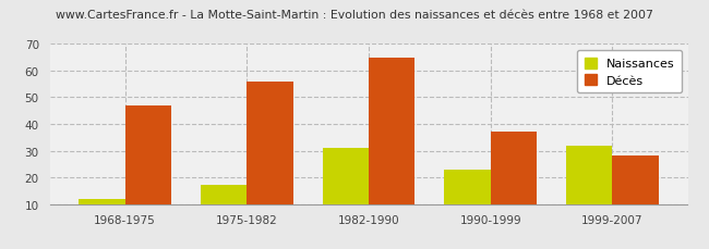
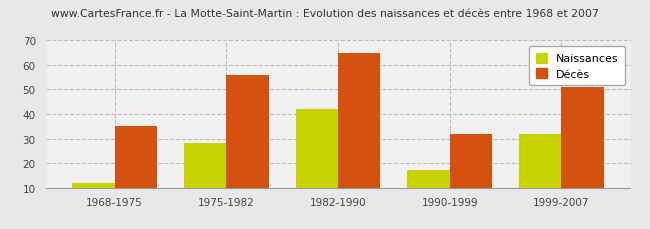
Décès/1968-1975: 47 -> 35
Naissances/1975-1982: 17 -> 28
Naissances/1982-1990: 31 -> 42
Naissances/1990-1999: 23 -> 17
Décès/1990-1999: 37 -> 32
Décès/1999-2007: 28 -> 51
